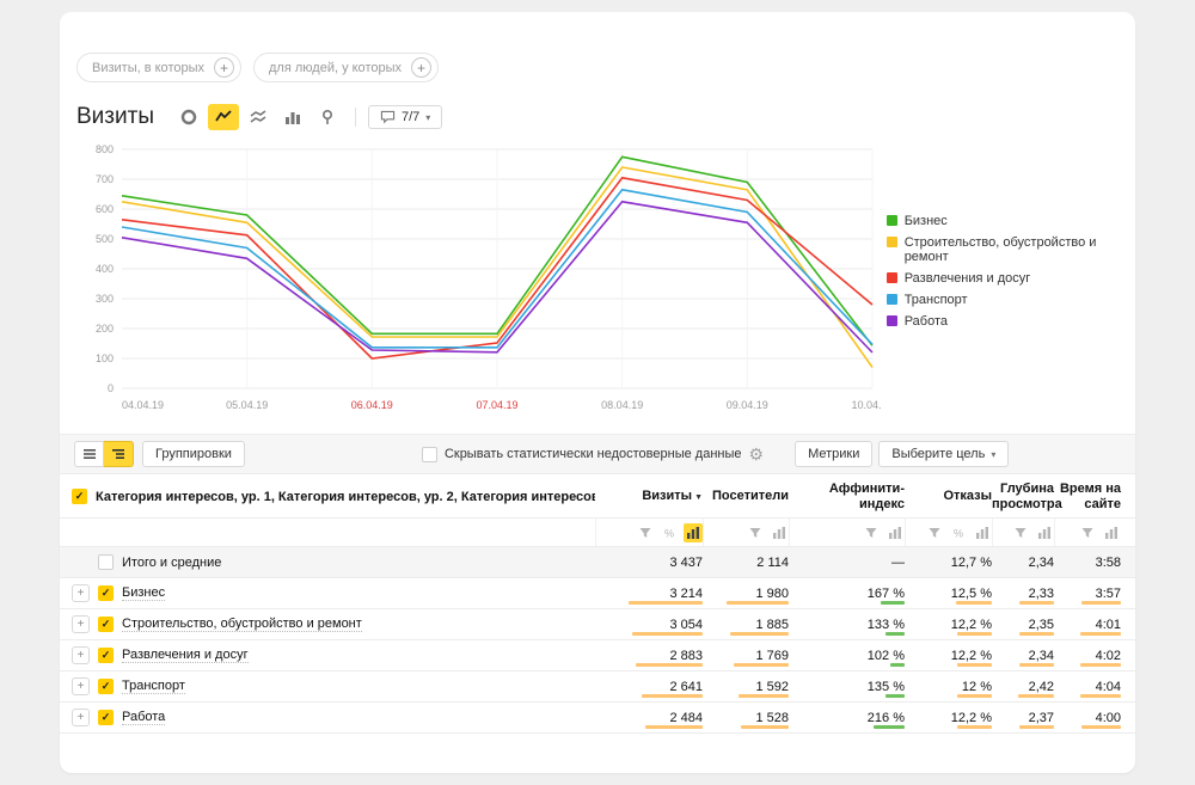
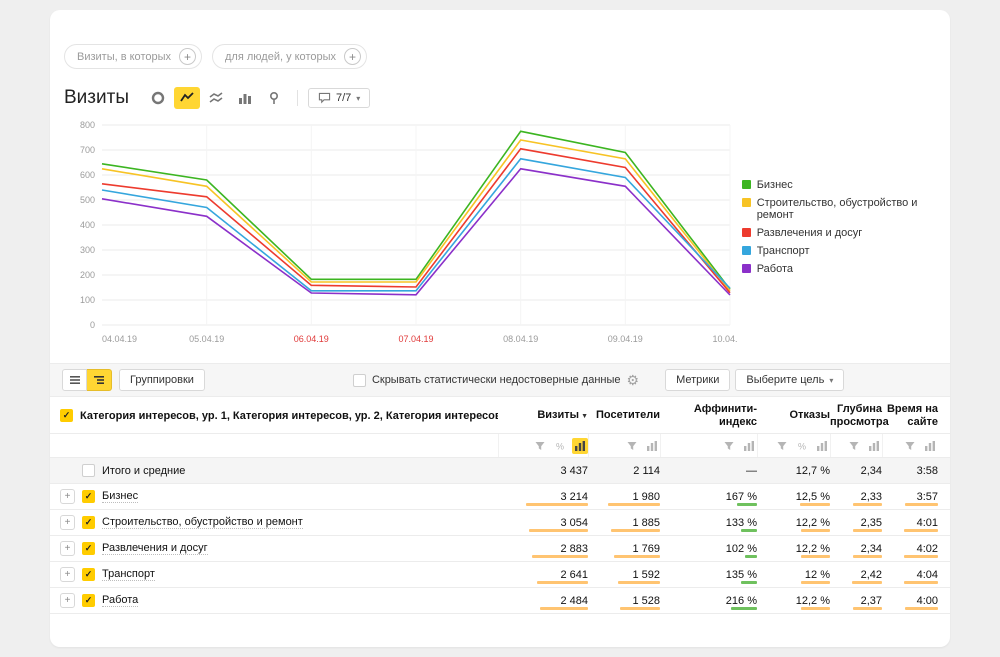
Развлечения и досуг/06.04.19: 100 -> 160
Строительство, обустройство и ремонт/10.04.19: 70 -> 140
Развлечения и досуг/10.04.19: 280 -> 130
